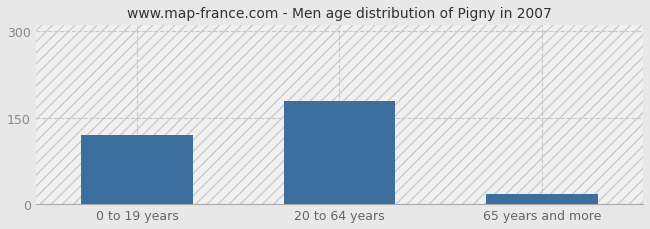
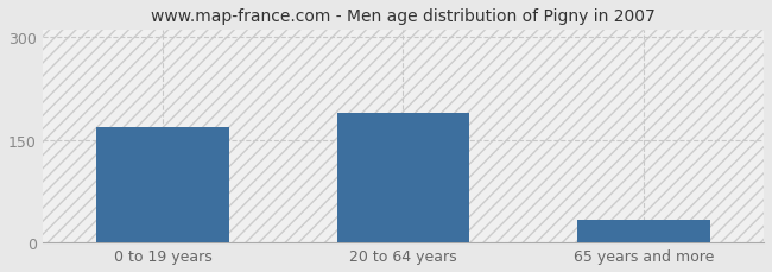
0 to 19 years: 120 -> 168
20 to 64 years: 178 -> 190
65 years and more: 18 -> 34
